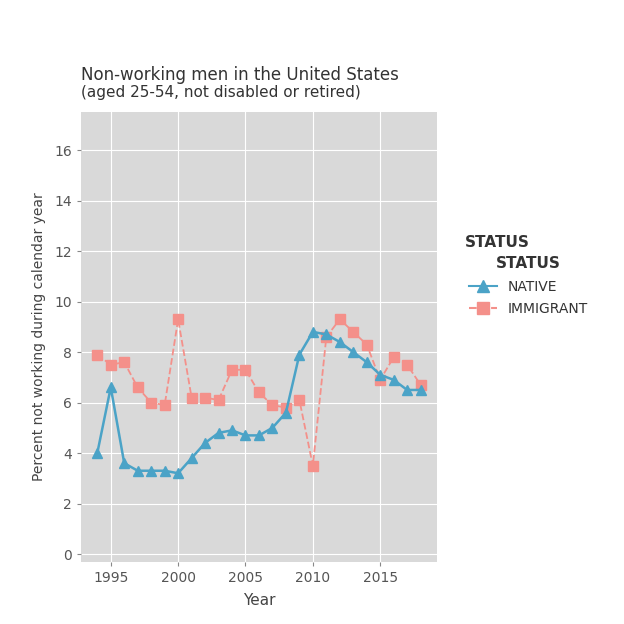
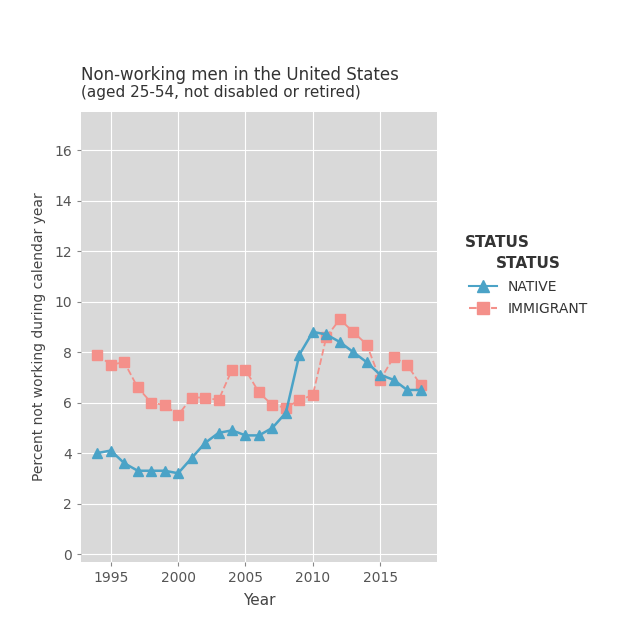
NATIVE/1995: 6.6 -> 4.1
IMMIGRANT/2000: 9.3 -> 5.5
IMMIGRANT/2010: 3.5 -> 6.3
